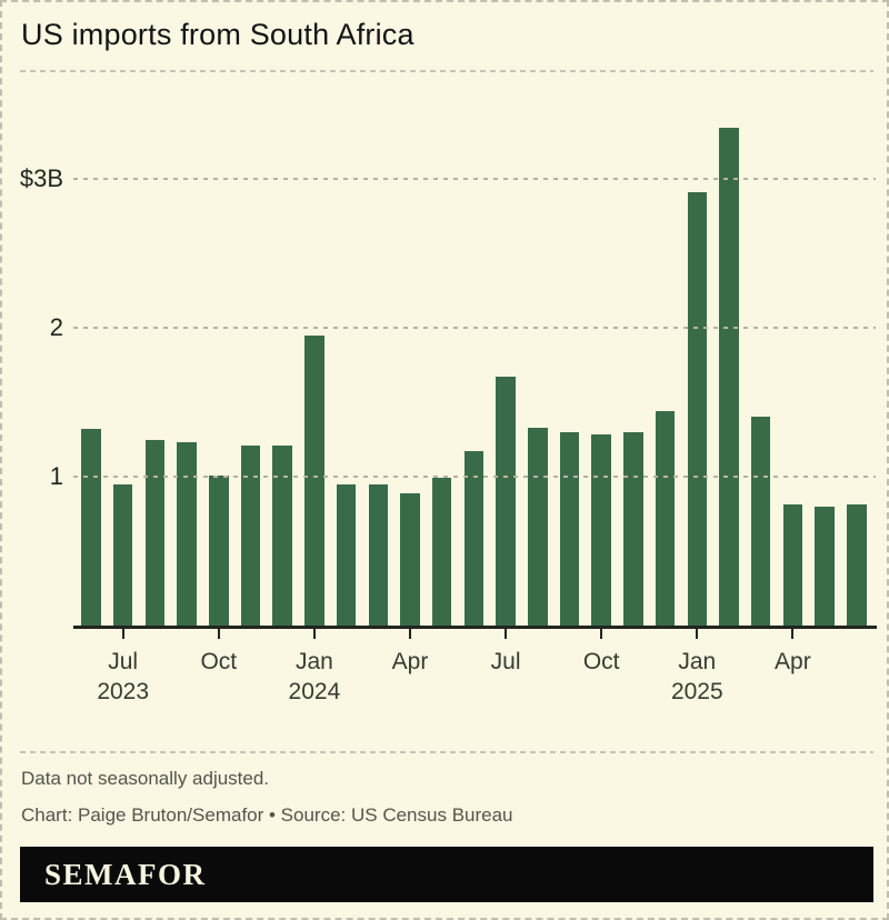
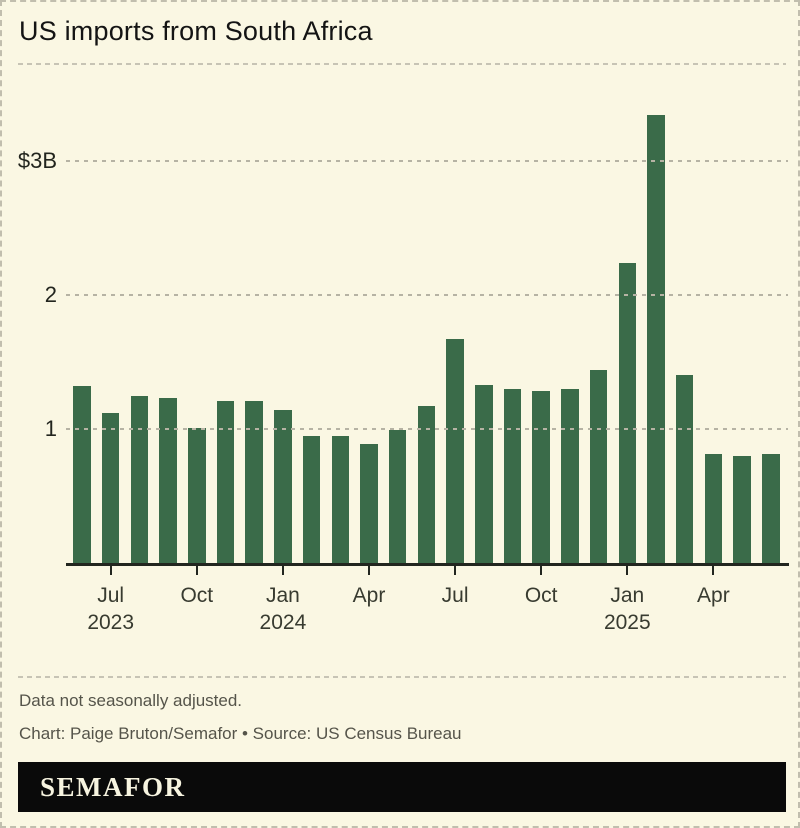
Jul 2023: $0.95B -> $1.12B
Jan 2024: $1.95B -> $1.14B
Jan 2025: $2.91B -> $2.24B
